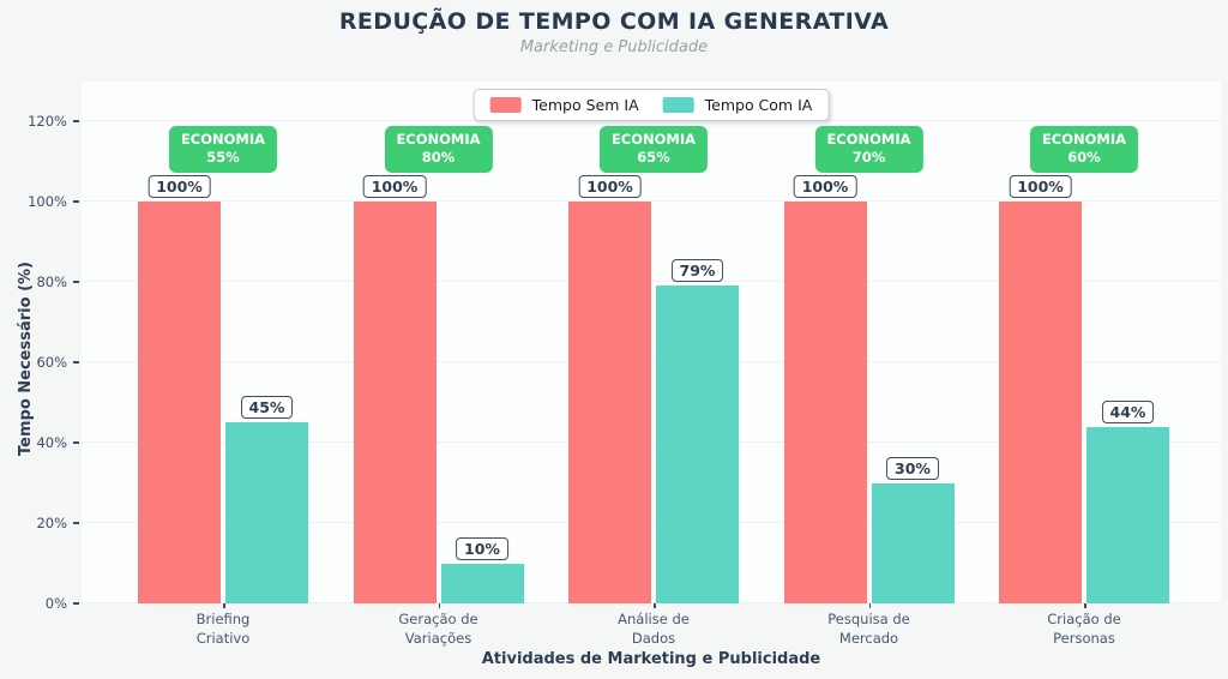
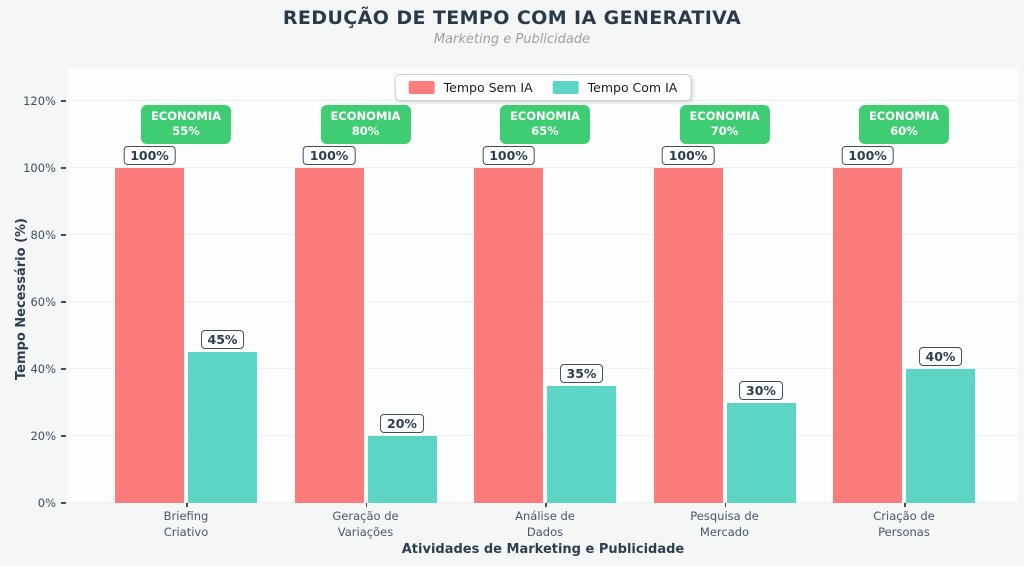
Tempo Com IA/Geração de Variações: 10% -> 20%
Tempo Com IA/Análise de Dados: 79% -> 35%
Tempo Com IA/Criação de Personas: 44% -> 40%
